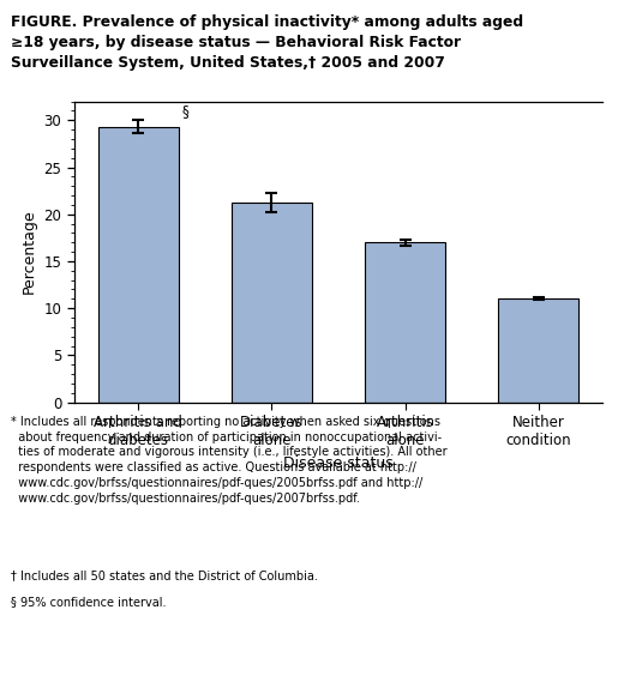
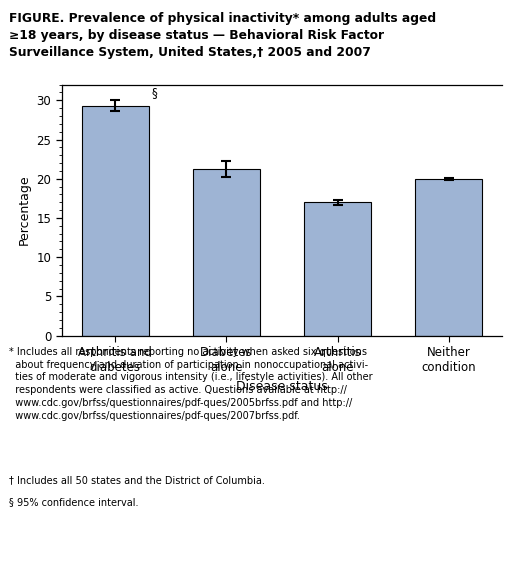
Neither condition: 11.0 -> 20.0
